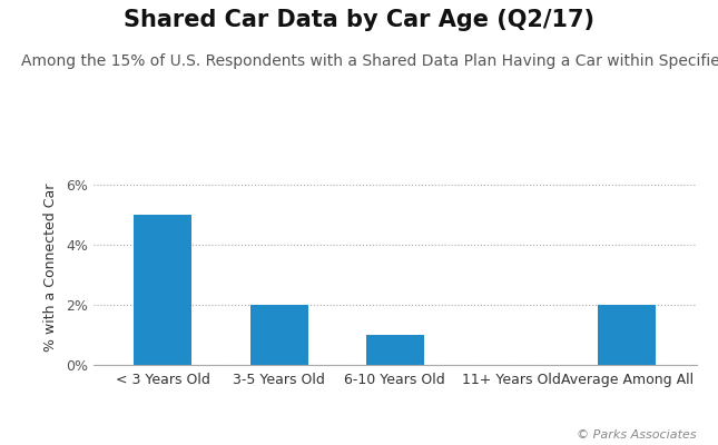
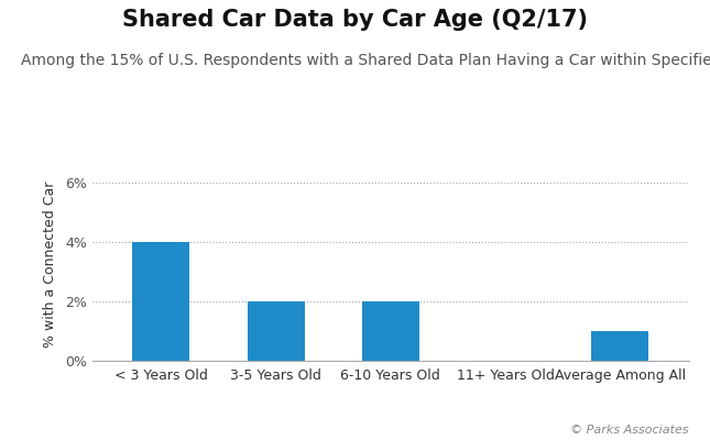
< 3 Years Old: 5% -> 4%
6-10 Years Old: 1% -> 2%
Average Among All: 2% -> 1%
